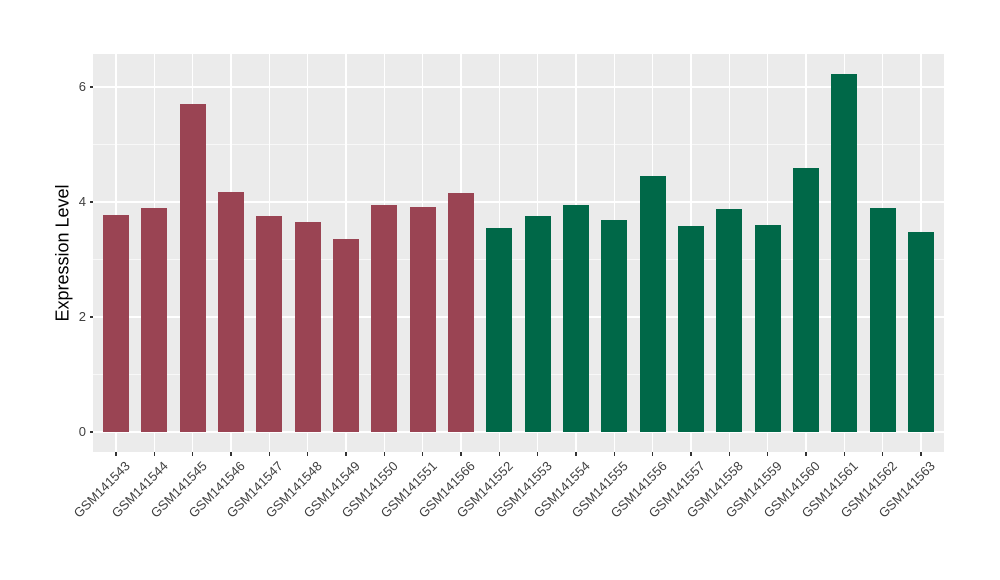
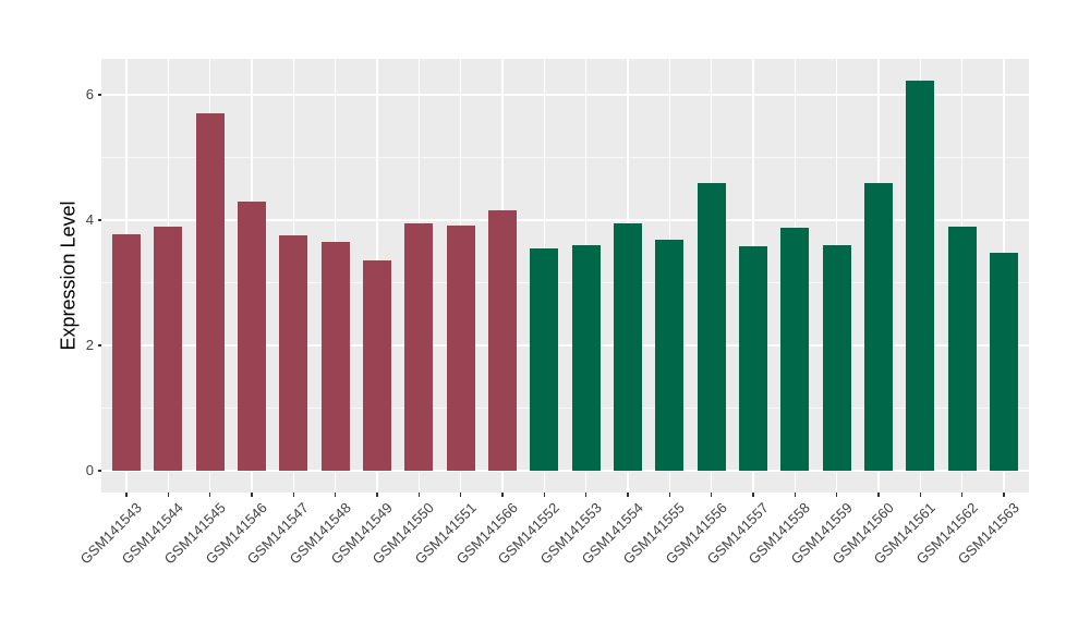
GSM141546: 4.2 -> 4.3
GSM141553: 3.8 -> 3.6
GSM141556: 4.5 -> 4.6
